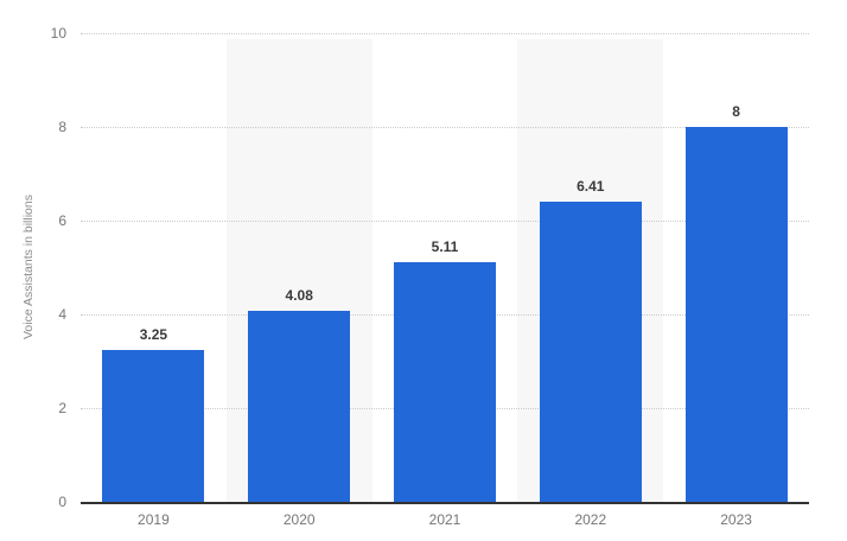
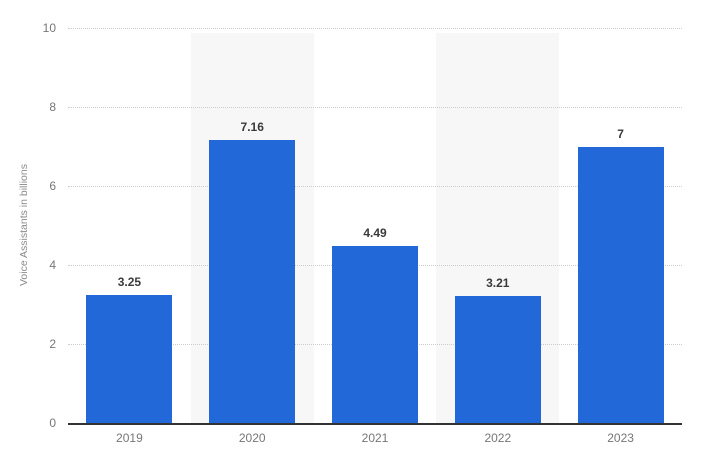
2020: 4.08 -> 7.16
2021: 5.11 -> 4.49
2022: 6.41 -> 3.21
2023: 8 -> 7
